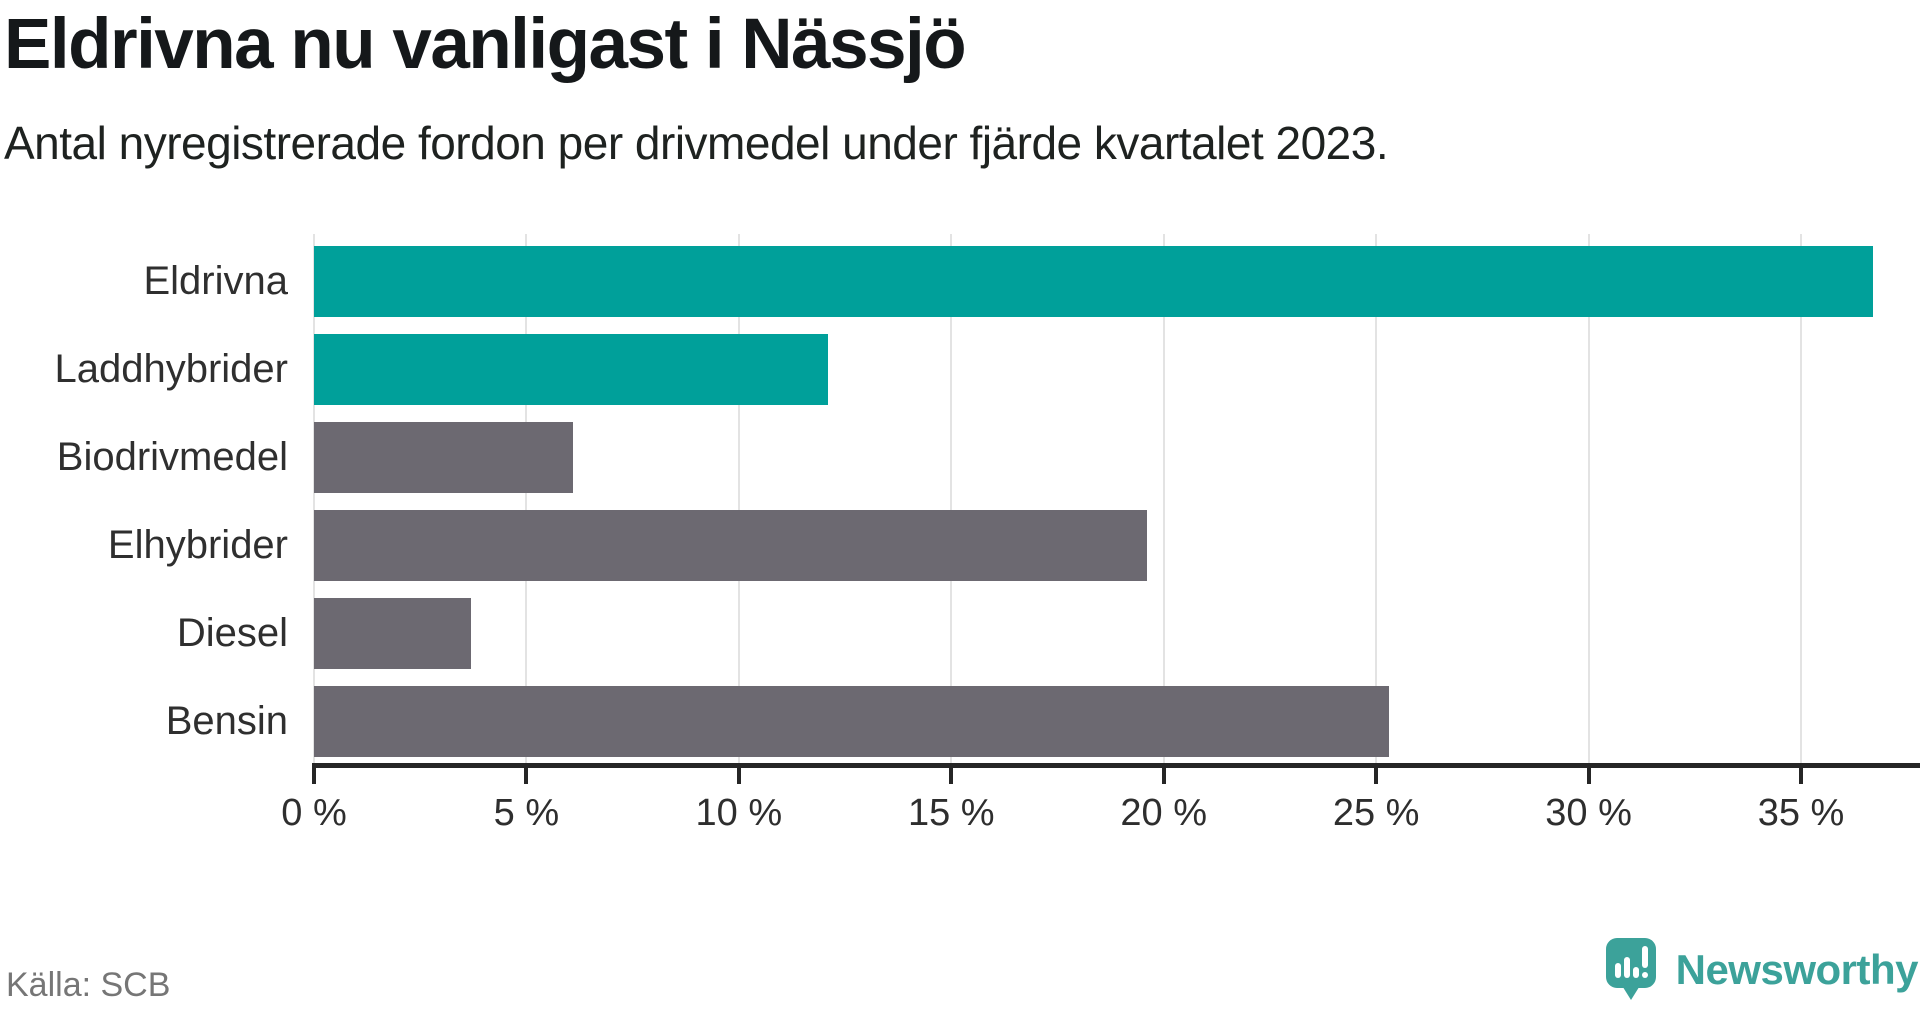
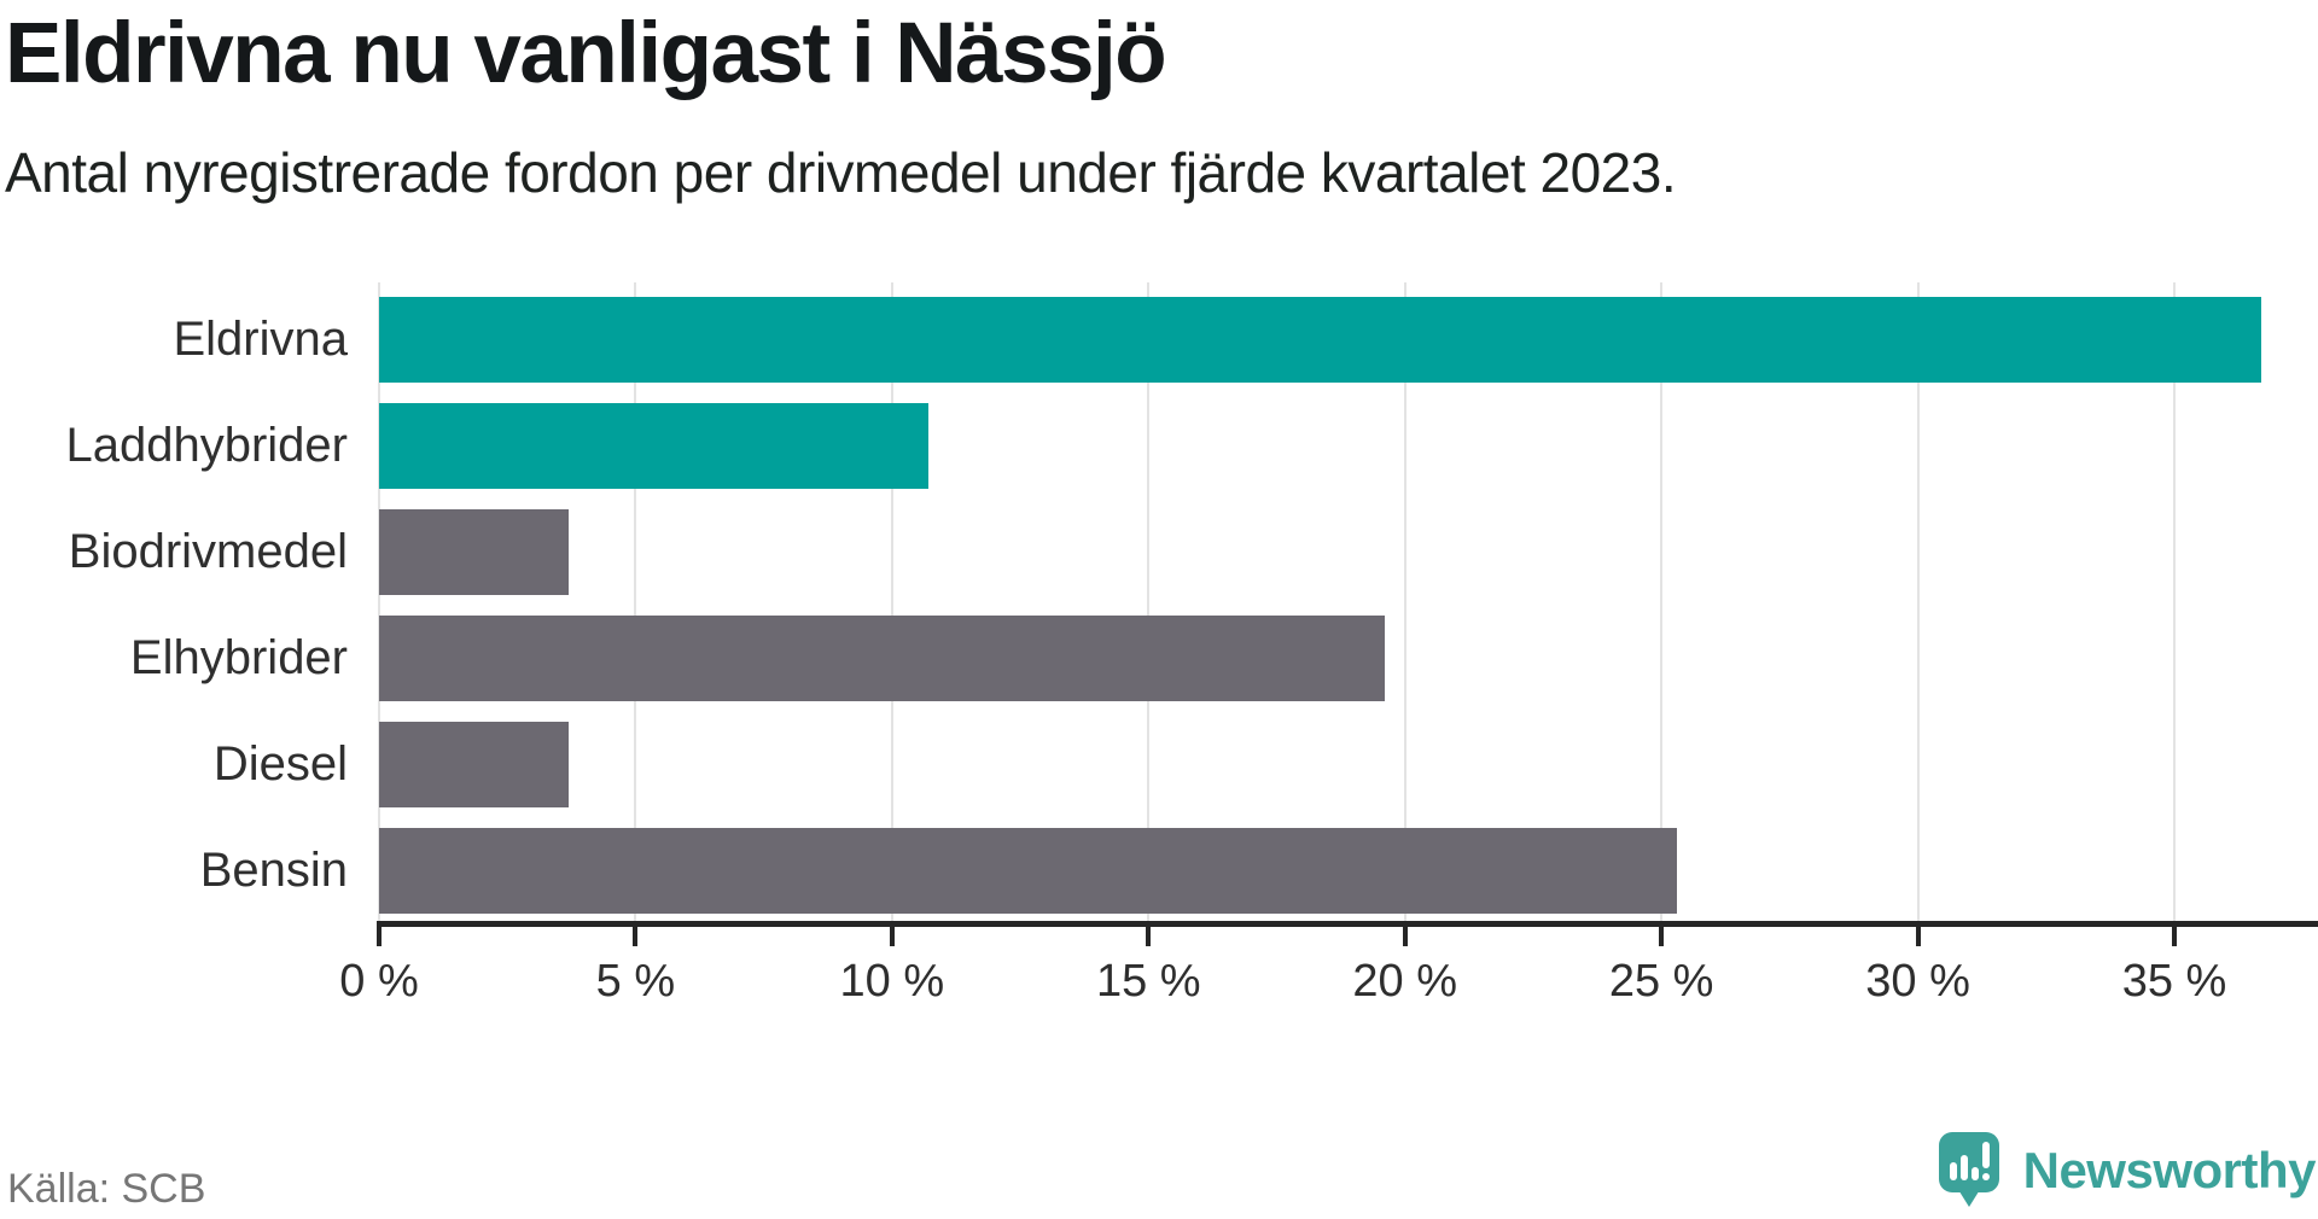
Laddhybrider: 12.1% -> 10.7%
Biodrivmedel: 6.1% -> 3.7%
